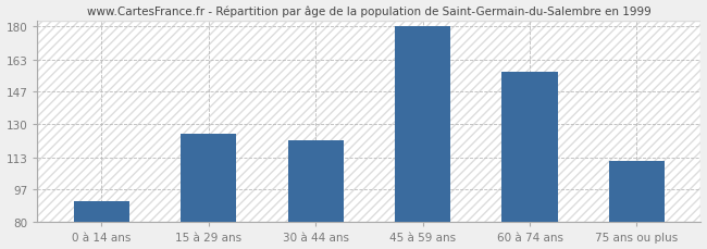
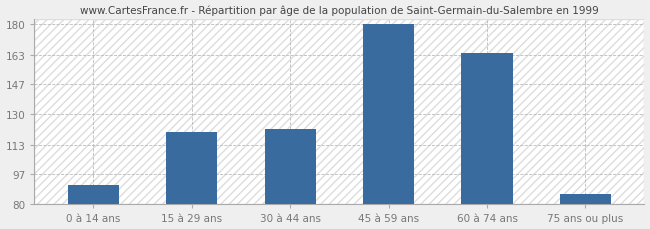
15 à 29 ans: 125 -> 120
60 à 74 ans: 157 -> 164
75 ans ou plus: 111 -> 86
